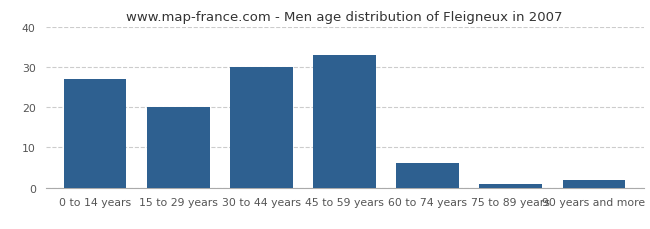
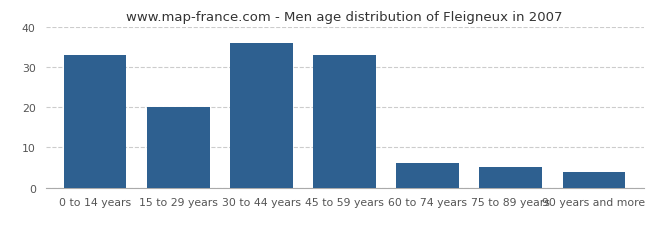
0 to 14 years: 27 -> 33
30 to 44 years: 30 -> 36
75 to 89 years: 1 -> 5
90 years and more: 2 -> 4
